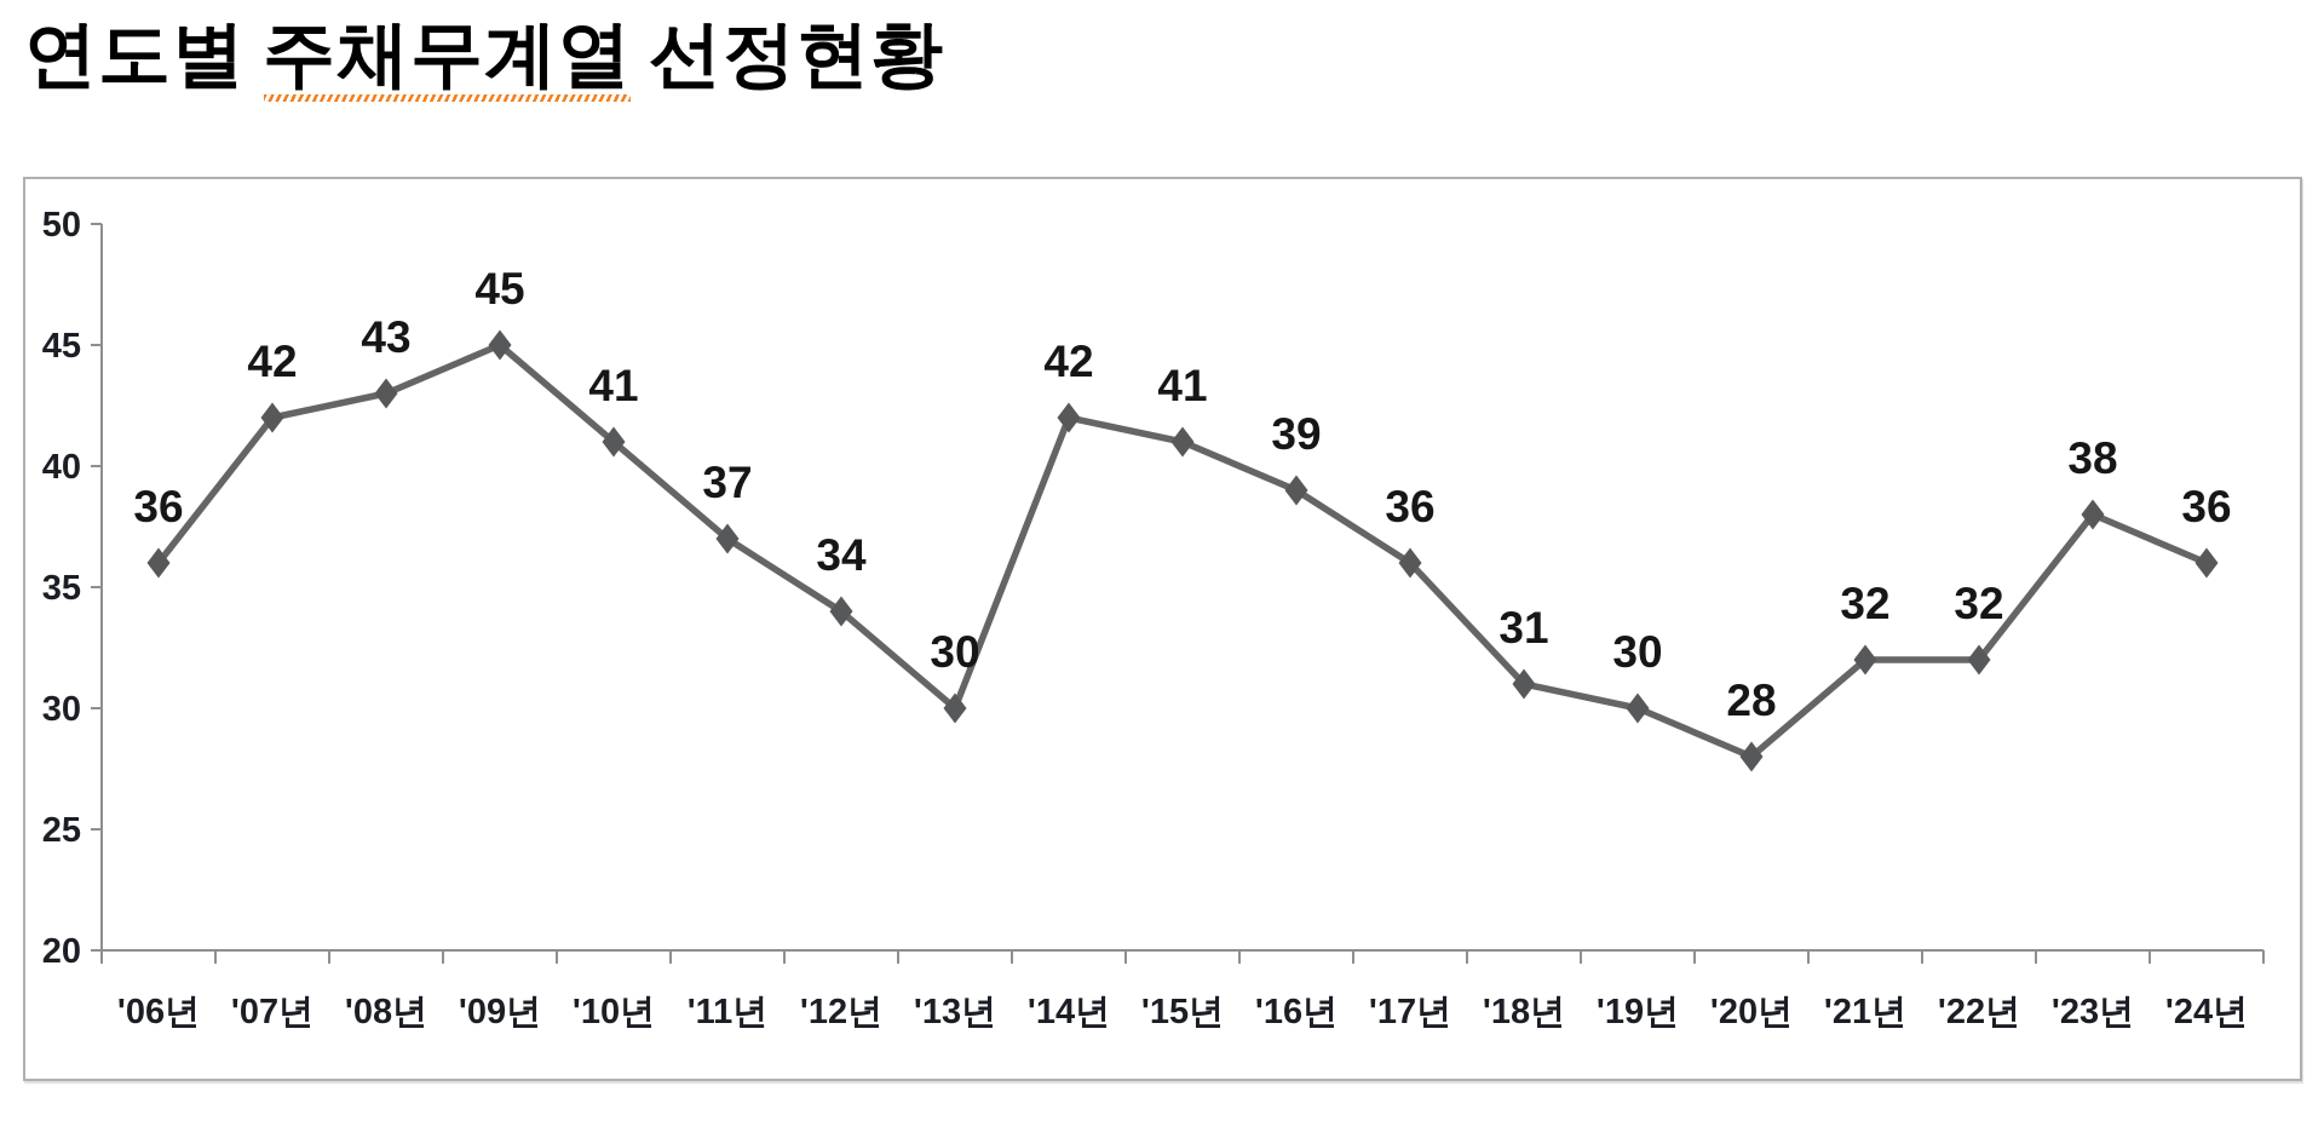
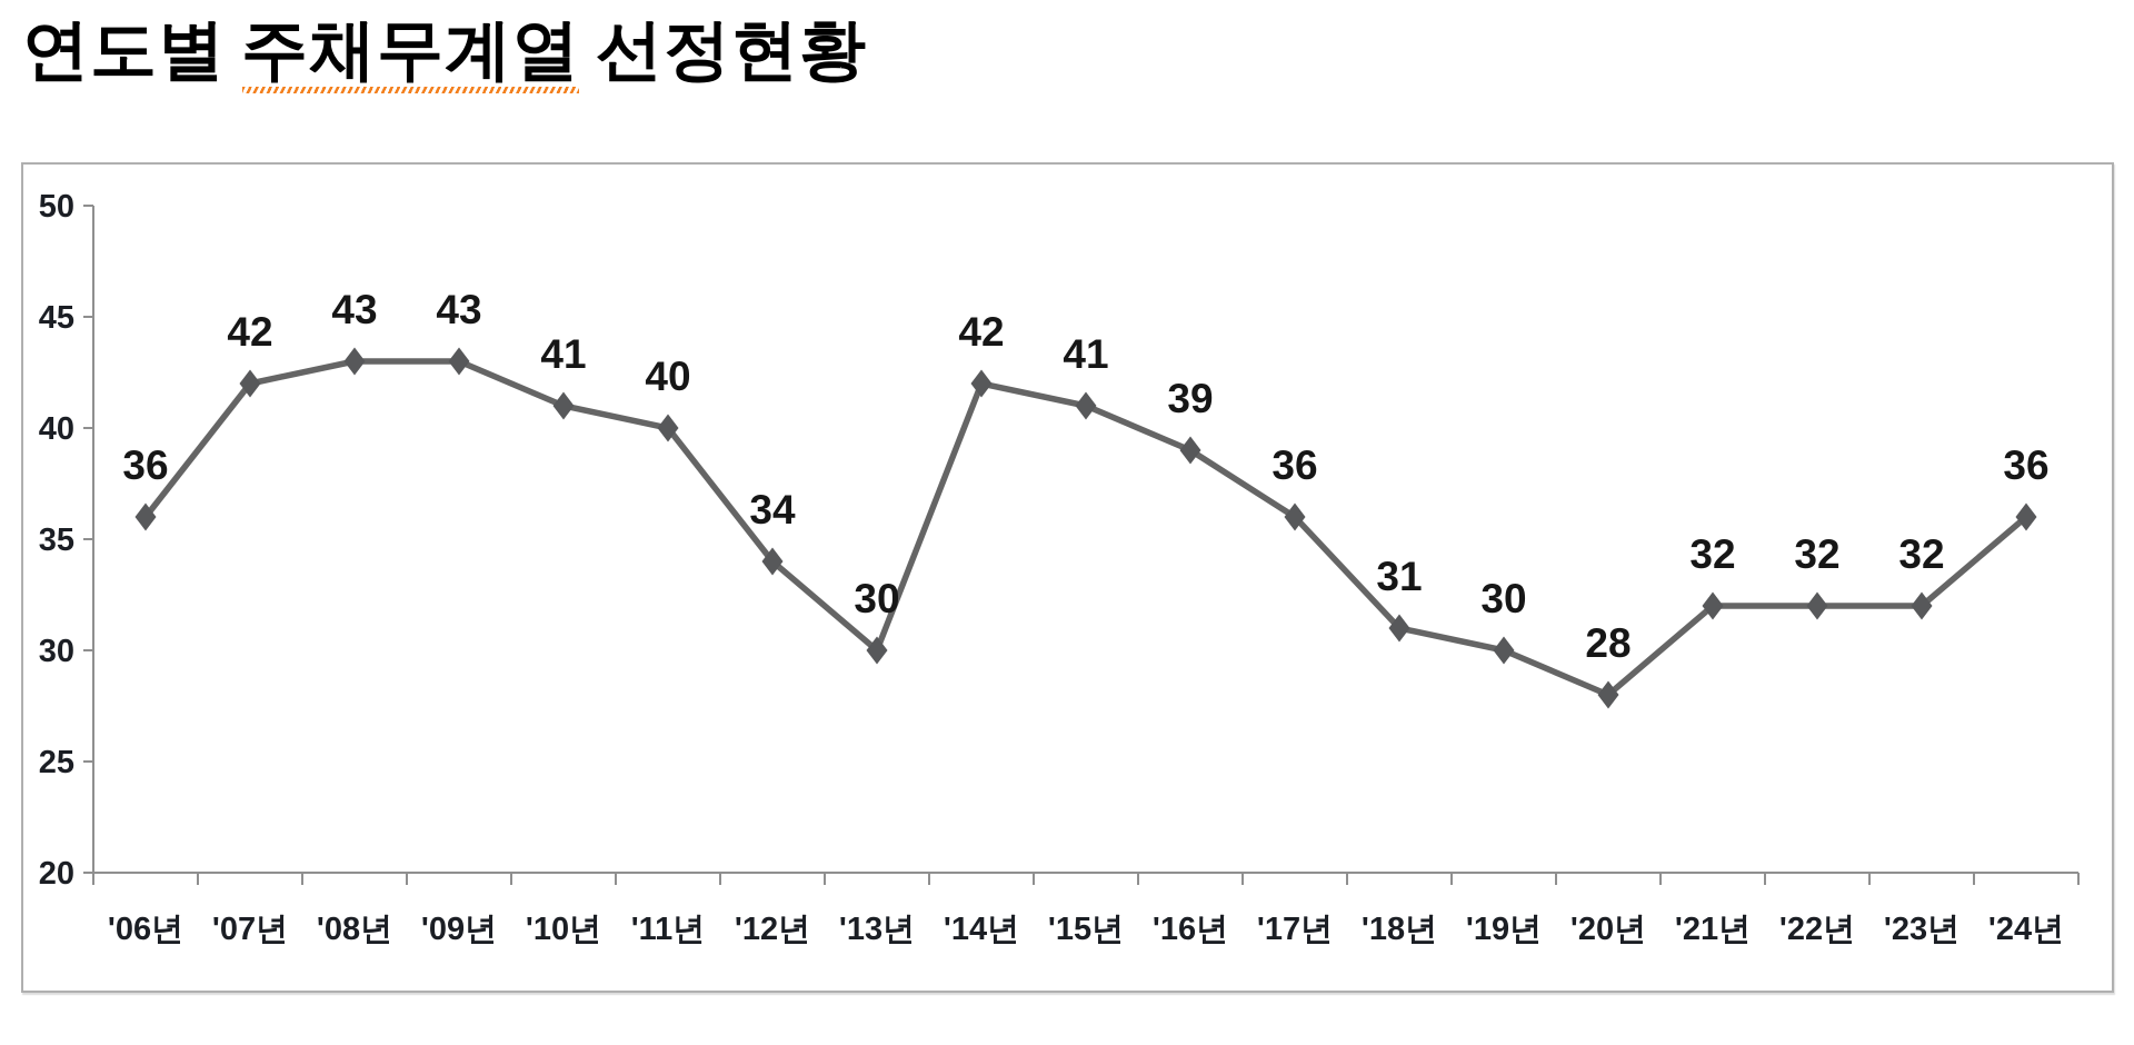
'09년: 45 -> 43
'11년: 37 -> 40
'23년: 38 -> 32
